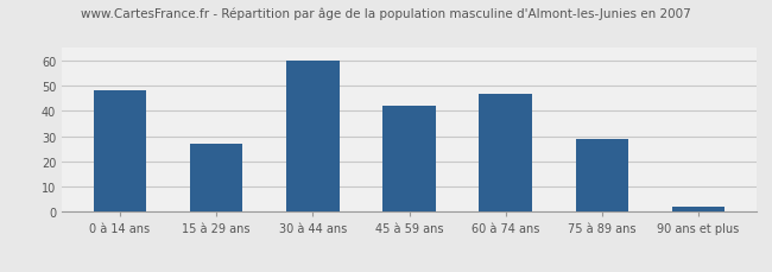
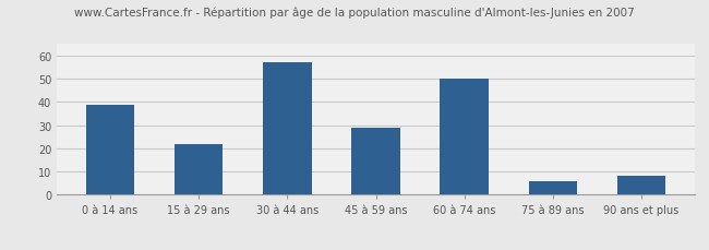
0 à 14 ans: 48 -> 39
15 à 29 ans: 27 -> 22
30 à 44 ans: 60 -> 57
45 à 59 ans: 42 -> 29
60 à 74 ans: 47 -> 50
75 à 89 ans: 29 -> 6
90 ans et plus: 2 -> 8
